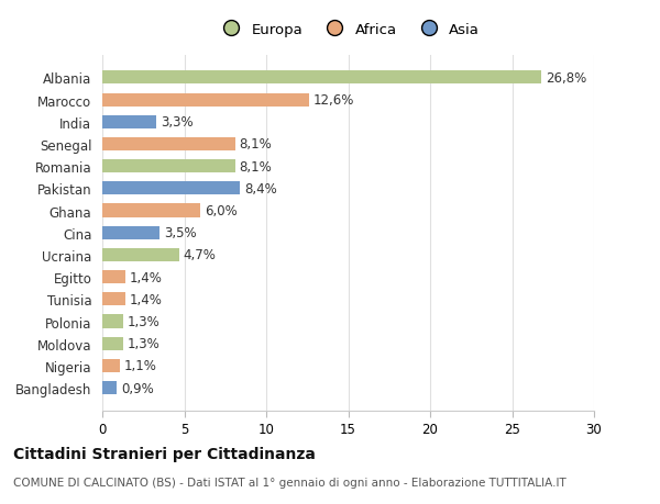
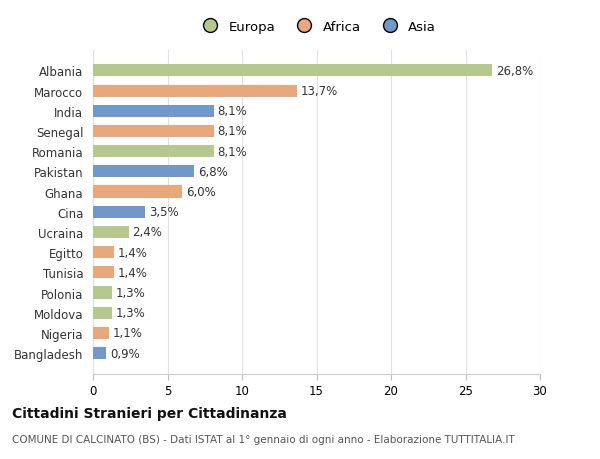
Marocco: 12,6% -> 13,7%
India: 3,3% -> 8,1%
Pakistan: 8,4% -> 6,8%
Ucraina: 4,7% -> 2,4%
